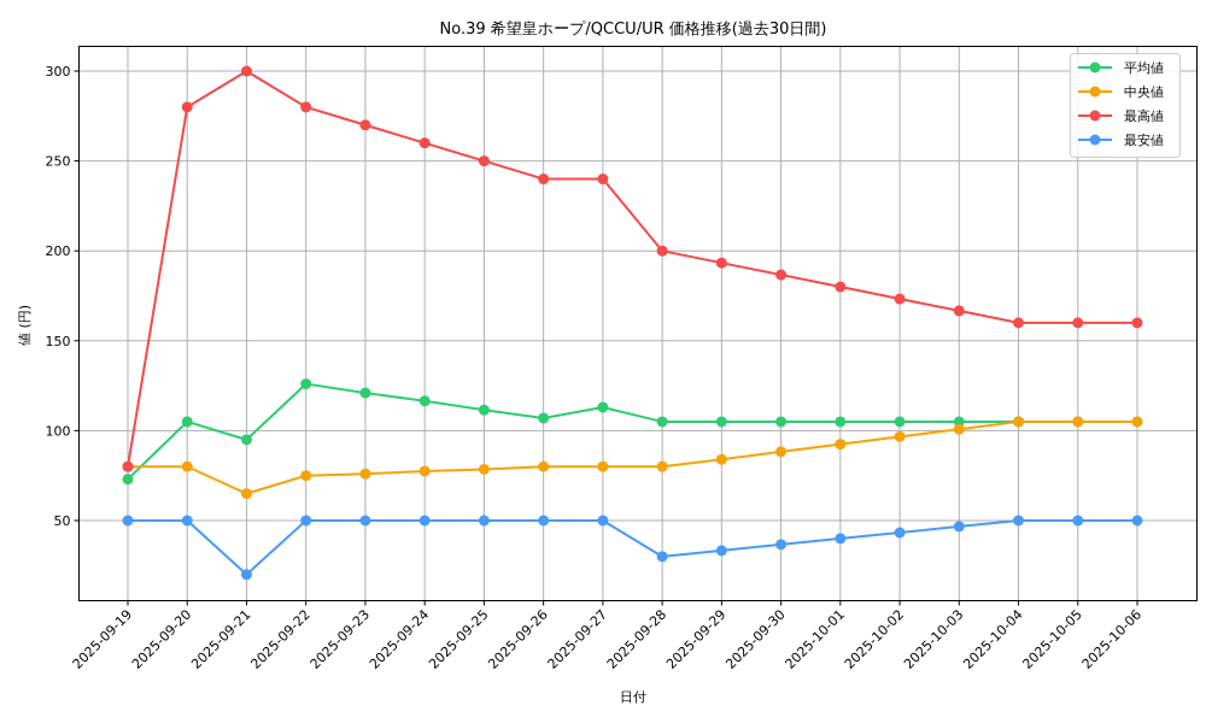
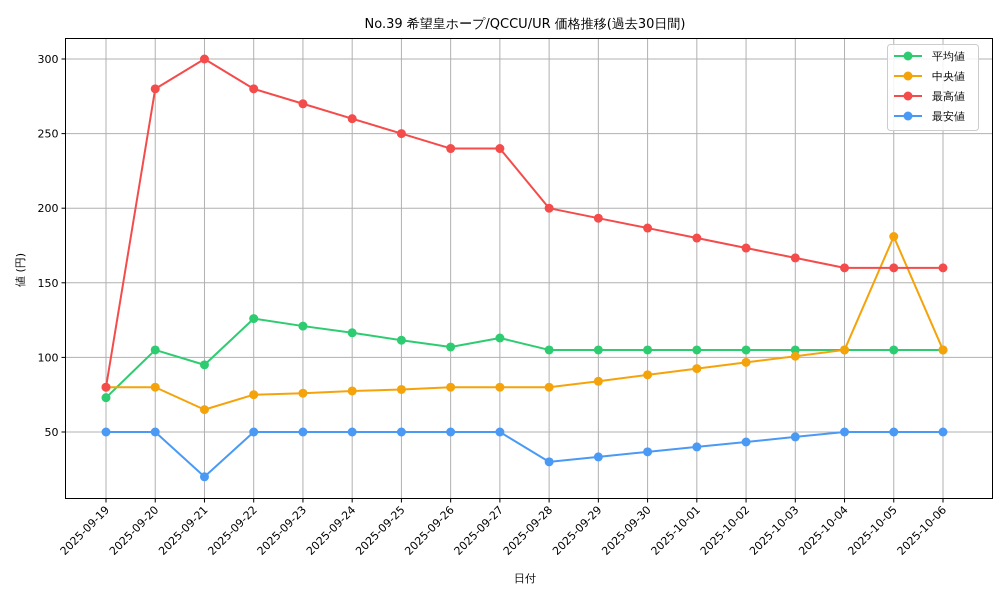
中央値/2025-10-05: 105 -> 181
